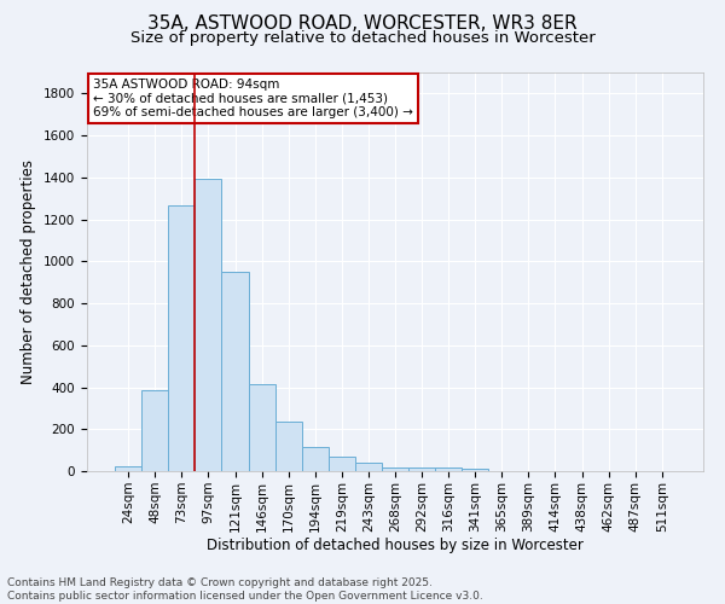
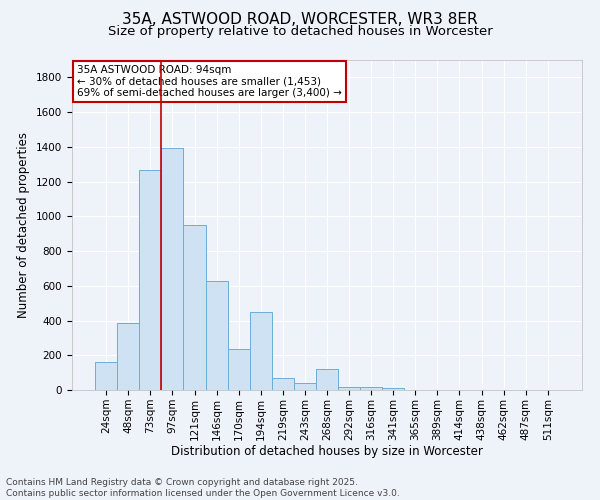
24sqm: 20 -> 160
146sqm: 420 -> 630
194sqm: 120 -> 450
268sqm: 20 -> 120
